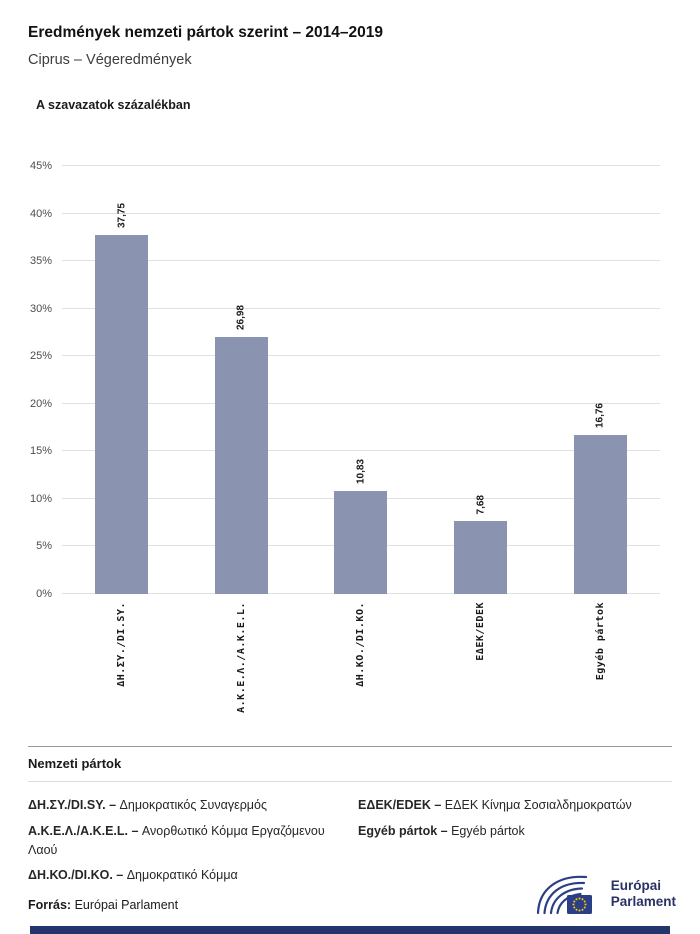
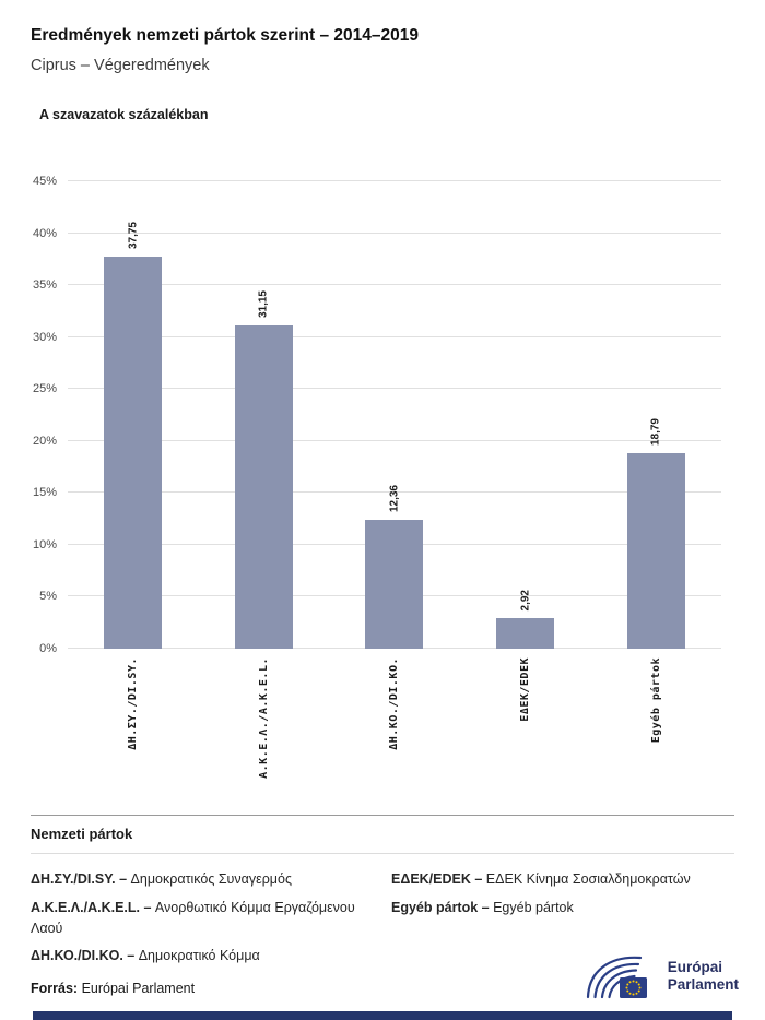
Α.Κ.Ε.Λ./A.K.E.L.: 26,98 -> 31,15
ΔΗ.ΚΟ./DI.KO.: 10,83 -> 12,36
ΕΔΕΚ/EDEK: 7,68 -> 2,92
Egyéb pártok: 16,76 -> 18,79
